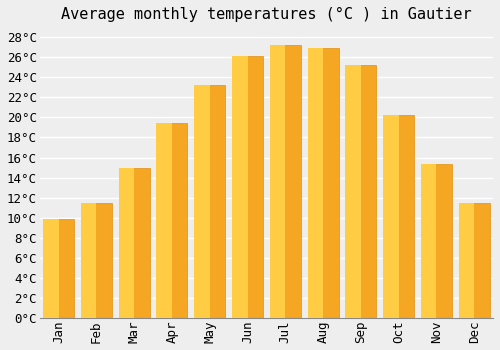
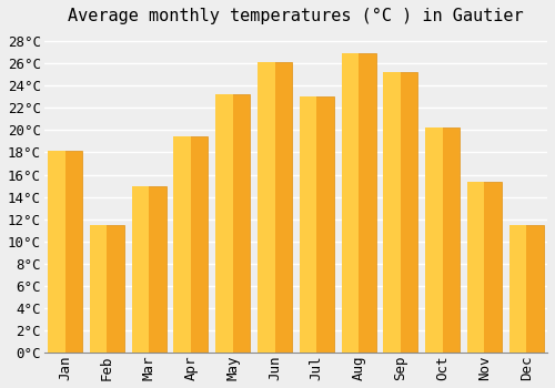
Jan: 9.9°C -> 18.1°C
Jul: 27.2°C -> 23.0°C
